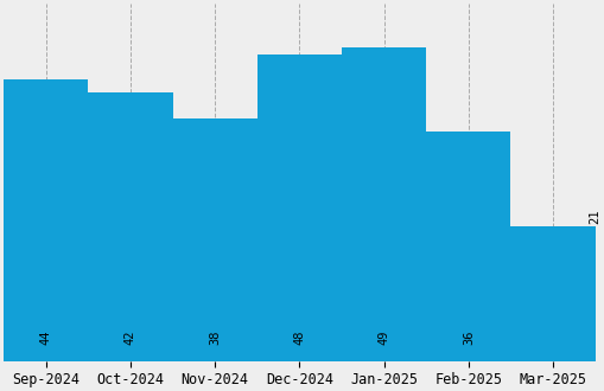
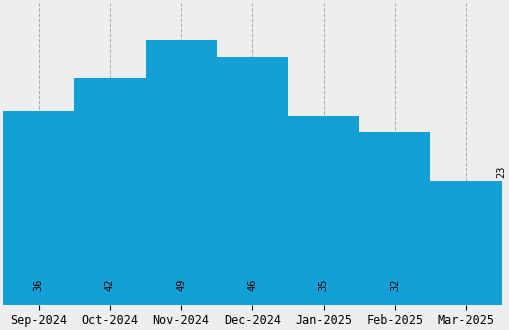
Sep-2024: 44 -> 36
Nov-2024: 38 -> 49
Dec-2024: 48 -> 46
Jan-2025: 49 -> 35
Feb-2025: 36 -> 32
Mar-2025: 21 -> 23
